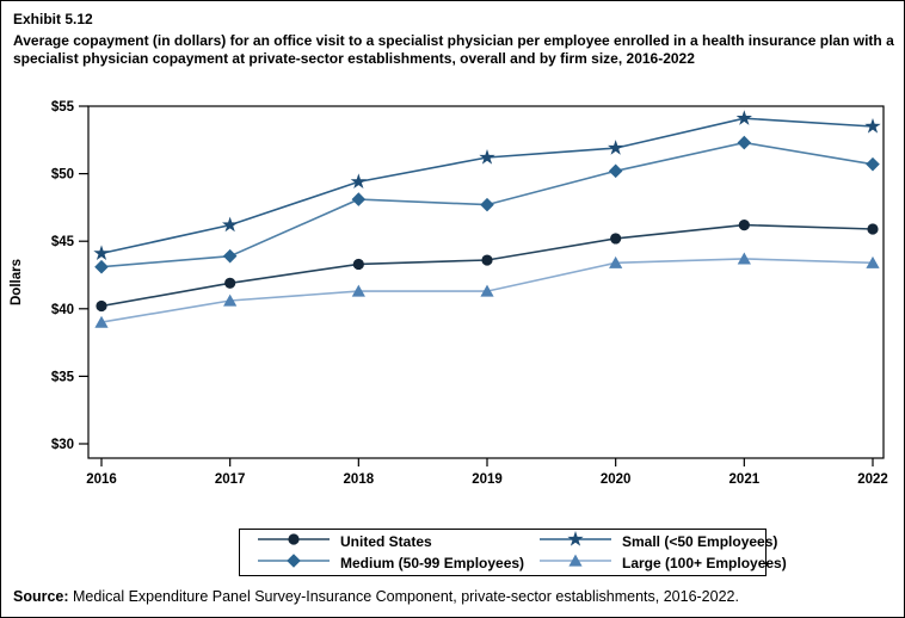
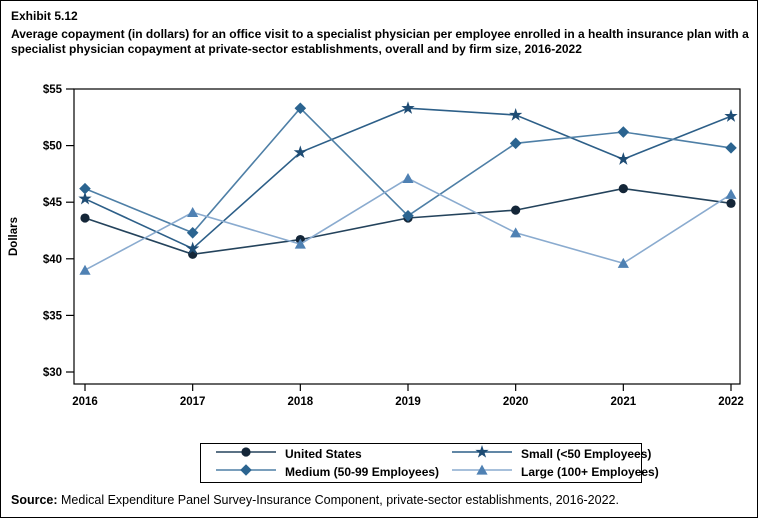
United States/2016: $40.2 -> $43.6
Small (<50 Employees)/2016: $44.1 -> $45.3
Medium (50-99 Employees)/2016: $43.1 -> $46.2
United States/2017: $41.9 -> $40.4
Small (<50 Employees)/2017: $46.2 -> $40.9
Medium (50-99 Employees)/2017: $43.9 -> $42.3
Large (100+ Employees)/2017: $40.6 -> $44.1
United States/2018: $43.3 -> $41.7
Medium (50-99 Employees)/2018: $48.1 -> $53.3
Small (<50 Employees)/2019: $51.2 -> $53.3
Medium (50-99 Employees)/2019: $47.7 -> $43.8
Large (100+ Employees)/2019: $41.3 -> $47.1
United States/2020: $45.2 -> $44.3
Small (<50 Employees)/2020: $51.9 -> $52.7
Large (100+ Employees)/2020: $43.4 -> $42.3
Small (<50 Employees)/2021: $54.1 -> $48.8
Medium (50-99 Employees)/2021: $52.3 -> $51.2
Large (100+ Employees)/2021: $43.7 -> $39.6
United States/2022: $45.9 -> $44.9
Small (<50 Employees)/2022: $53.5 -> $52.6
Medium (50-99 Employees)/2022: $50.7 -> $49.8
Large (100+ Employees)/2022: $43.4 -> $45.7
